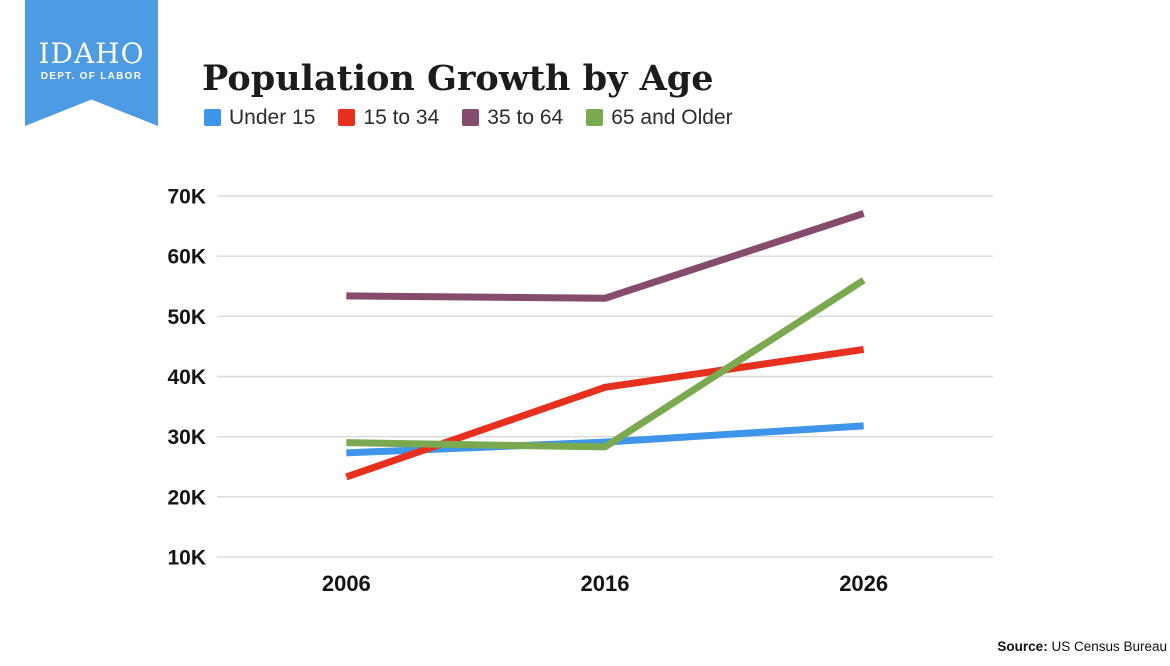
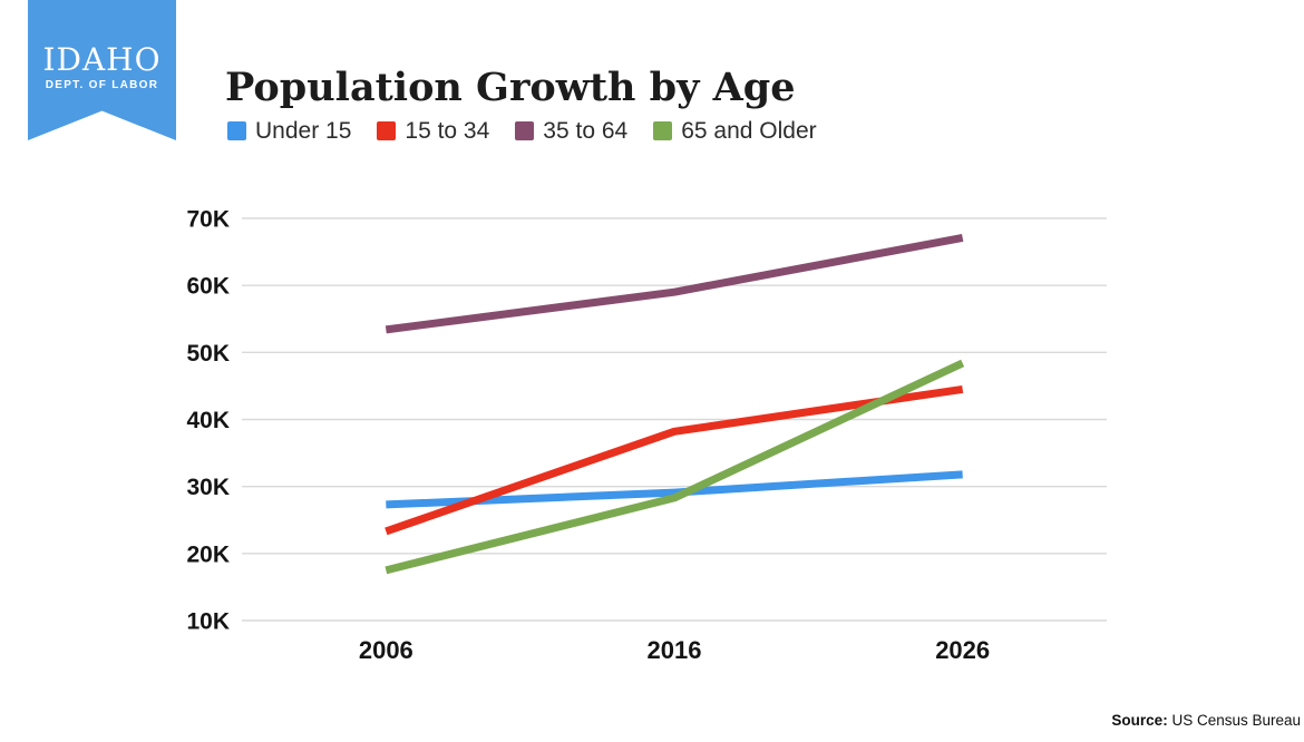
65 and Older/2006: 29K -> 18K
35 to 64/2016: 53K -> 59K
65 and Older/2026: 56K -> 48K
